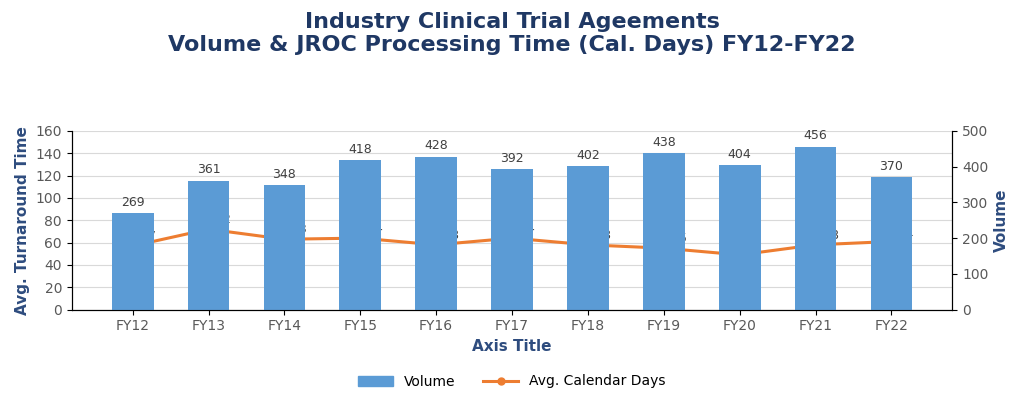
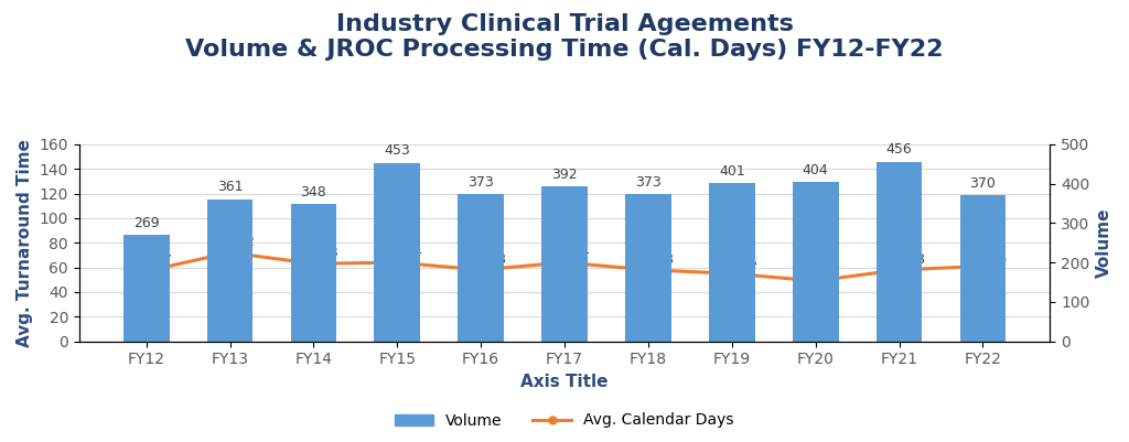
Volume/FY15: 418 -> 453
Volume/FY16: 428 -> 373
Volume/FY18: 402 -> 373
Volume/FY19: 438 -> 401
